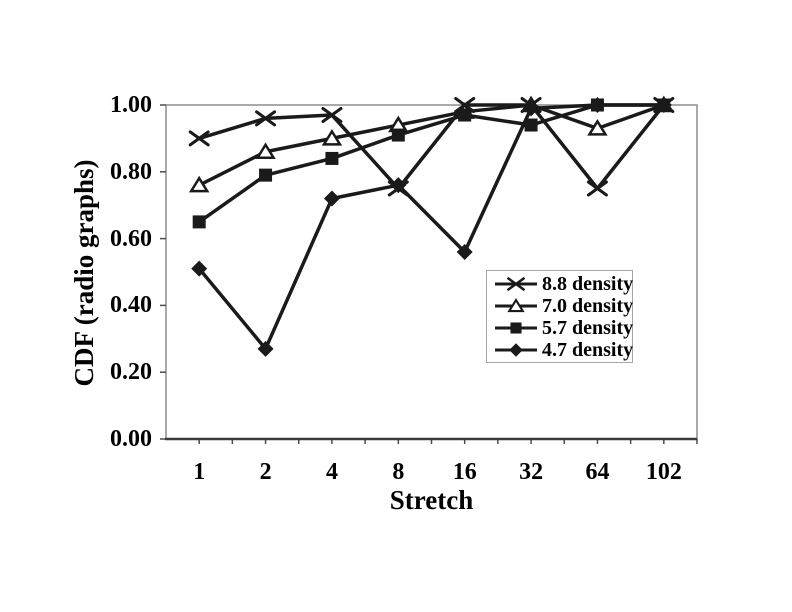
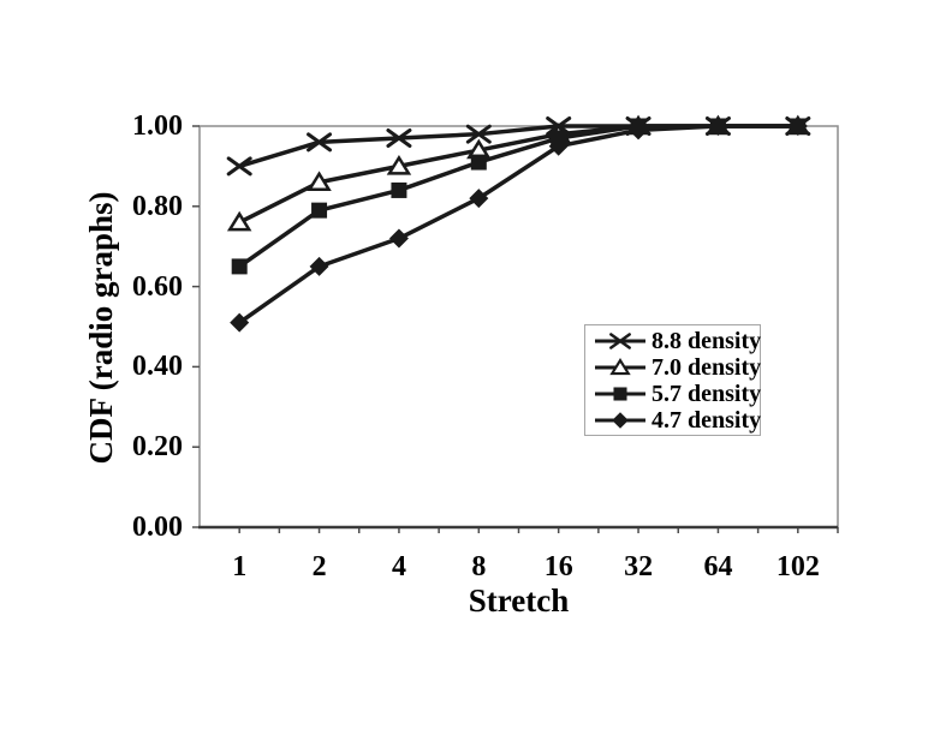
4.7 density/2: 0.27 -> 0.65
8.8 density/8: 0.75 -> 0.98
4.7 density/8: 0.76 -> 0.82
4.7 density/16: 0.56 -> 0.95
5.7 density/32: 0.94 -> 1.00
8.8 density/64: 0.75 -> 1.00
7.0 density/64: 0.93 -> 1.00
